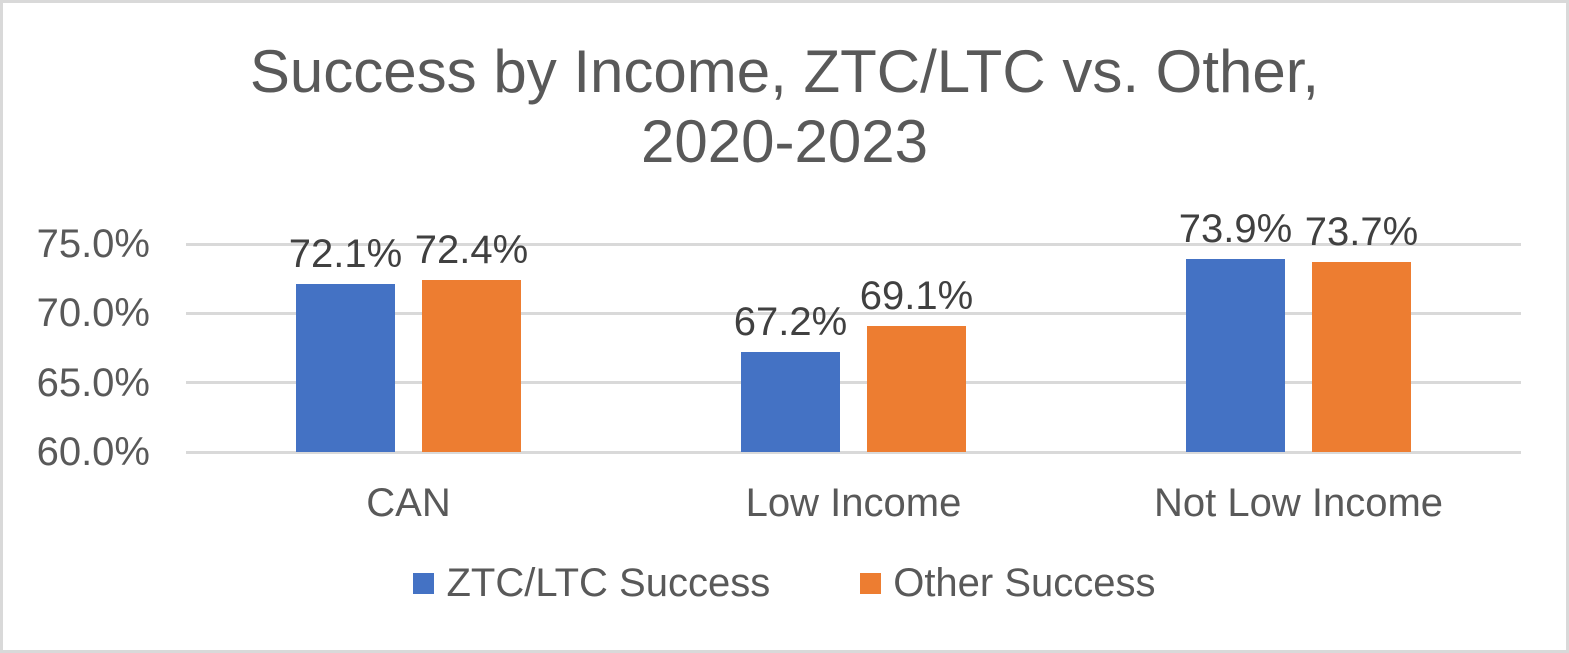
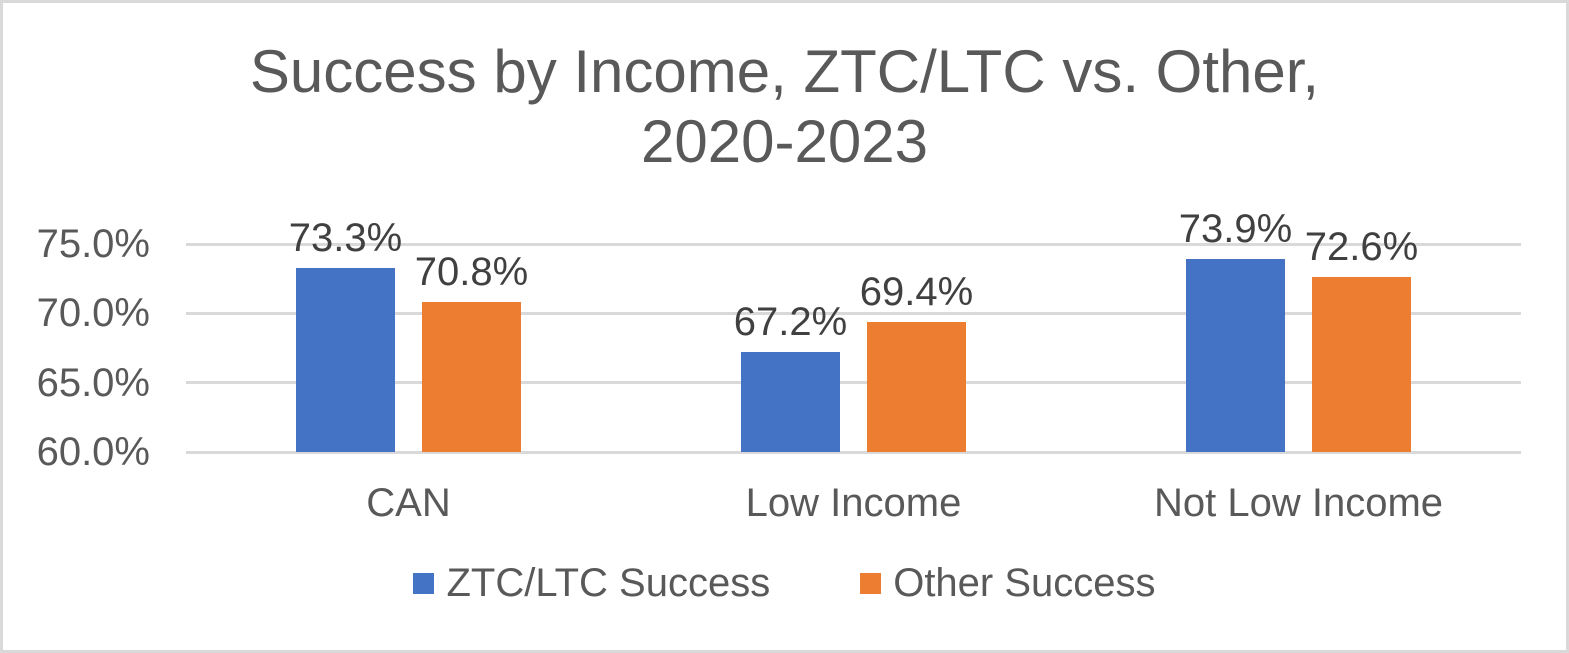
ZTC/LTC Success/CAN: 72.1% -> 73.3%
Other Success/CAN: 72.4% -> 70.8%
Other Success/Low Income: 69.1% -> 69.4%
Other Success/Not Low Income: 73.7% -> 72.6%
